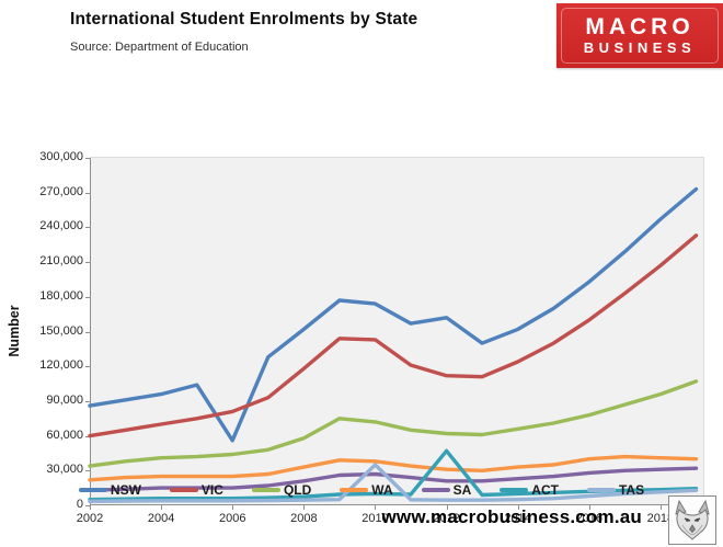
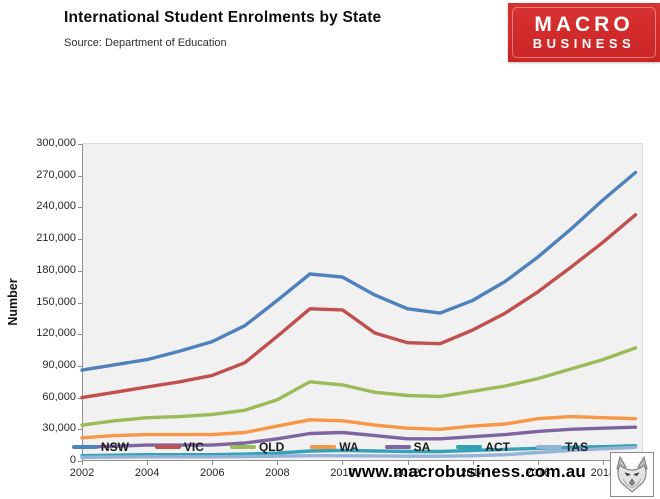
NSW/2006: 56000 -> 113000
TAS/2010: 35000 -> 5000
NSW/2012: 162000 -> 144000
ACT/2012: 47000 -> 9000
